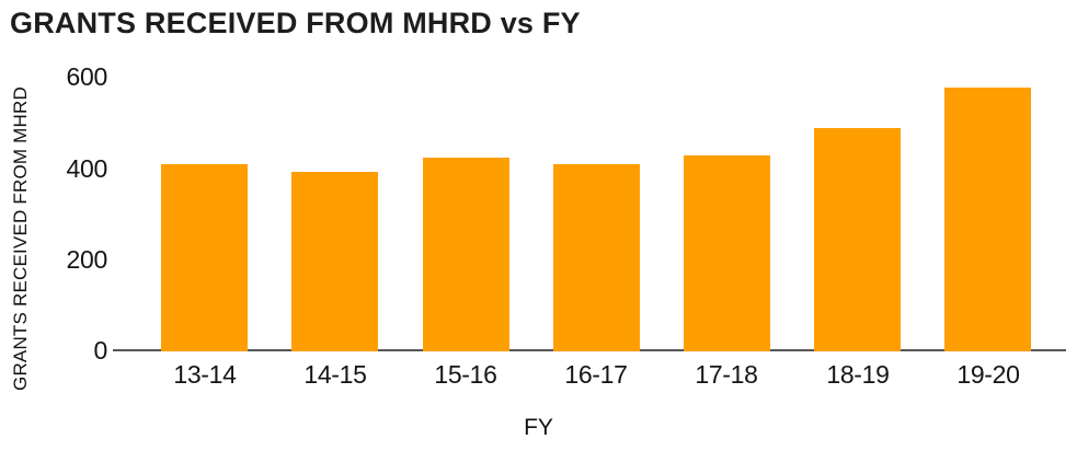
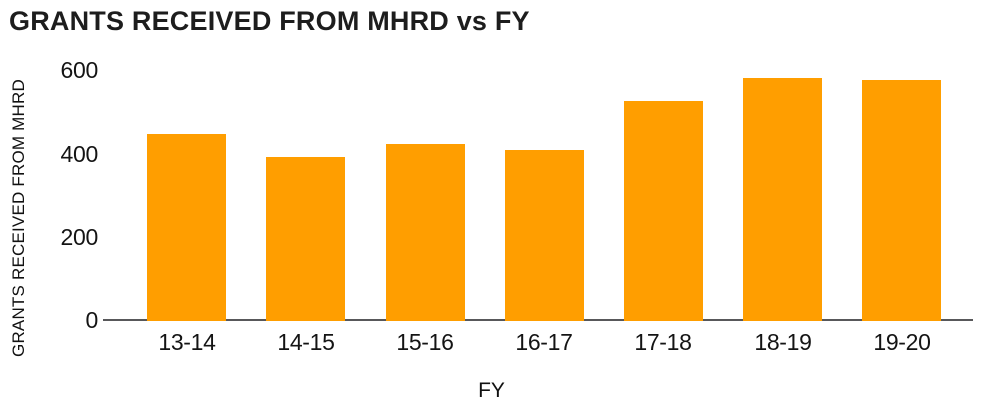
13-14: 410 -> 450
17-18: 430 -> 530
18-19: 490 -> 580
